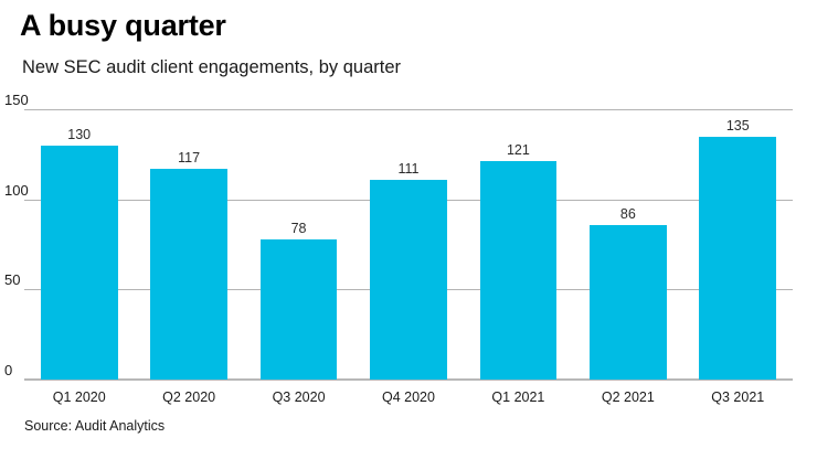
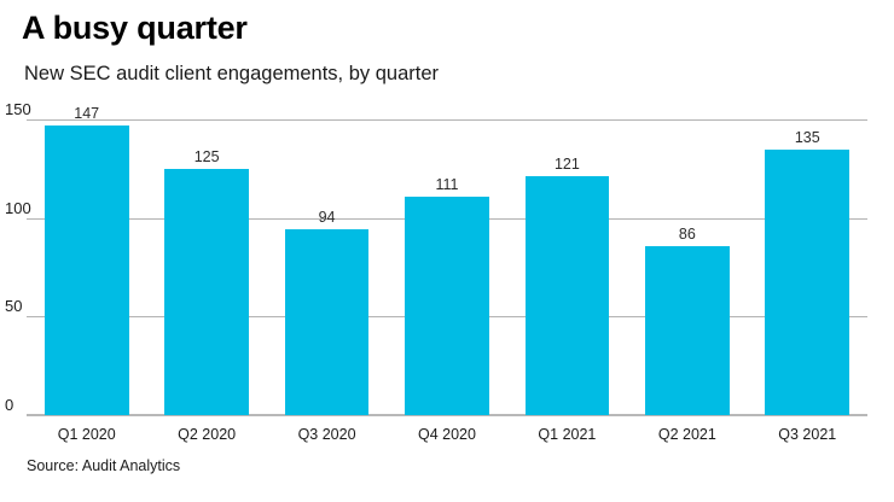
Q1 2020: 130 -> 147
Q2 2020: 117 -> 125
Q3 2020: 78 -> 94
